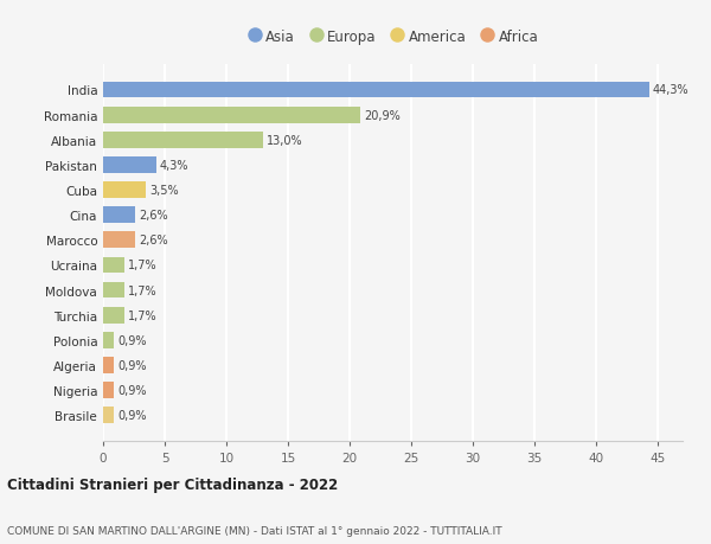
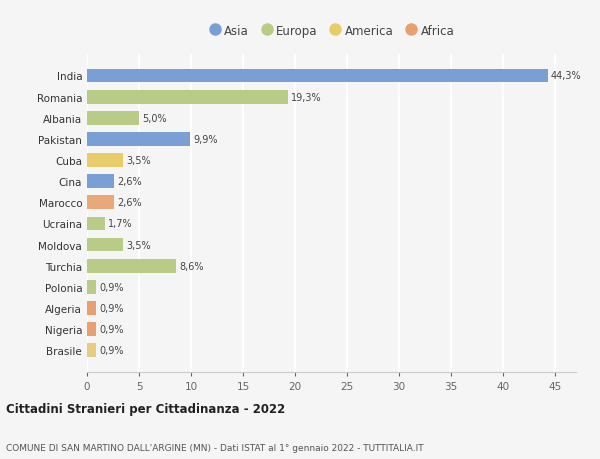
Romania: 20,9% -> 19,3%
Albania: 13,0% -> 5,0%
Pakistan: 4,3% -> 9,9%
Moldova: 1,7% -> 3,5%
Turchia: 1,7% -> 8,6%
